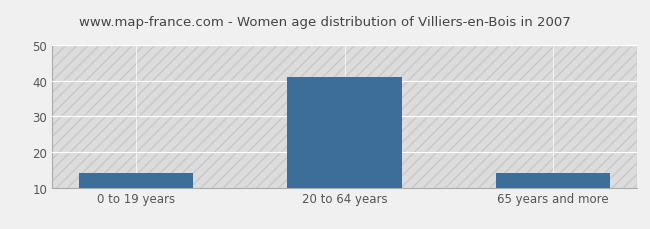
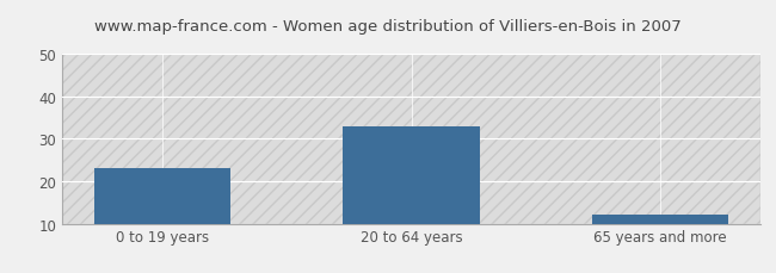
0 to 19 years: 14 -> 23
20 to 64 years: 41 -> 33
65 years and more: 14 -> 12
